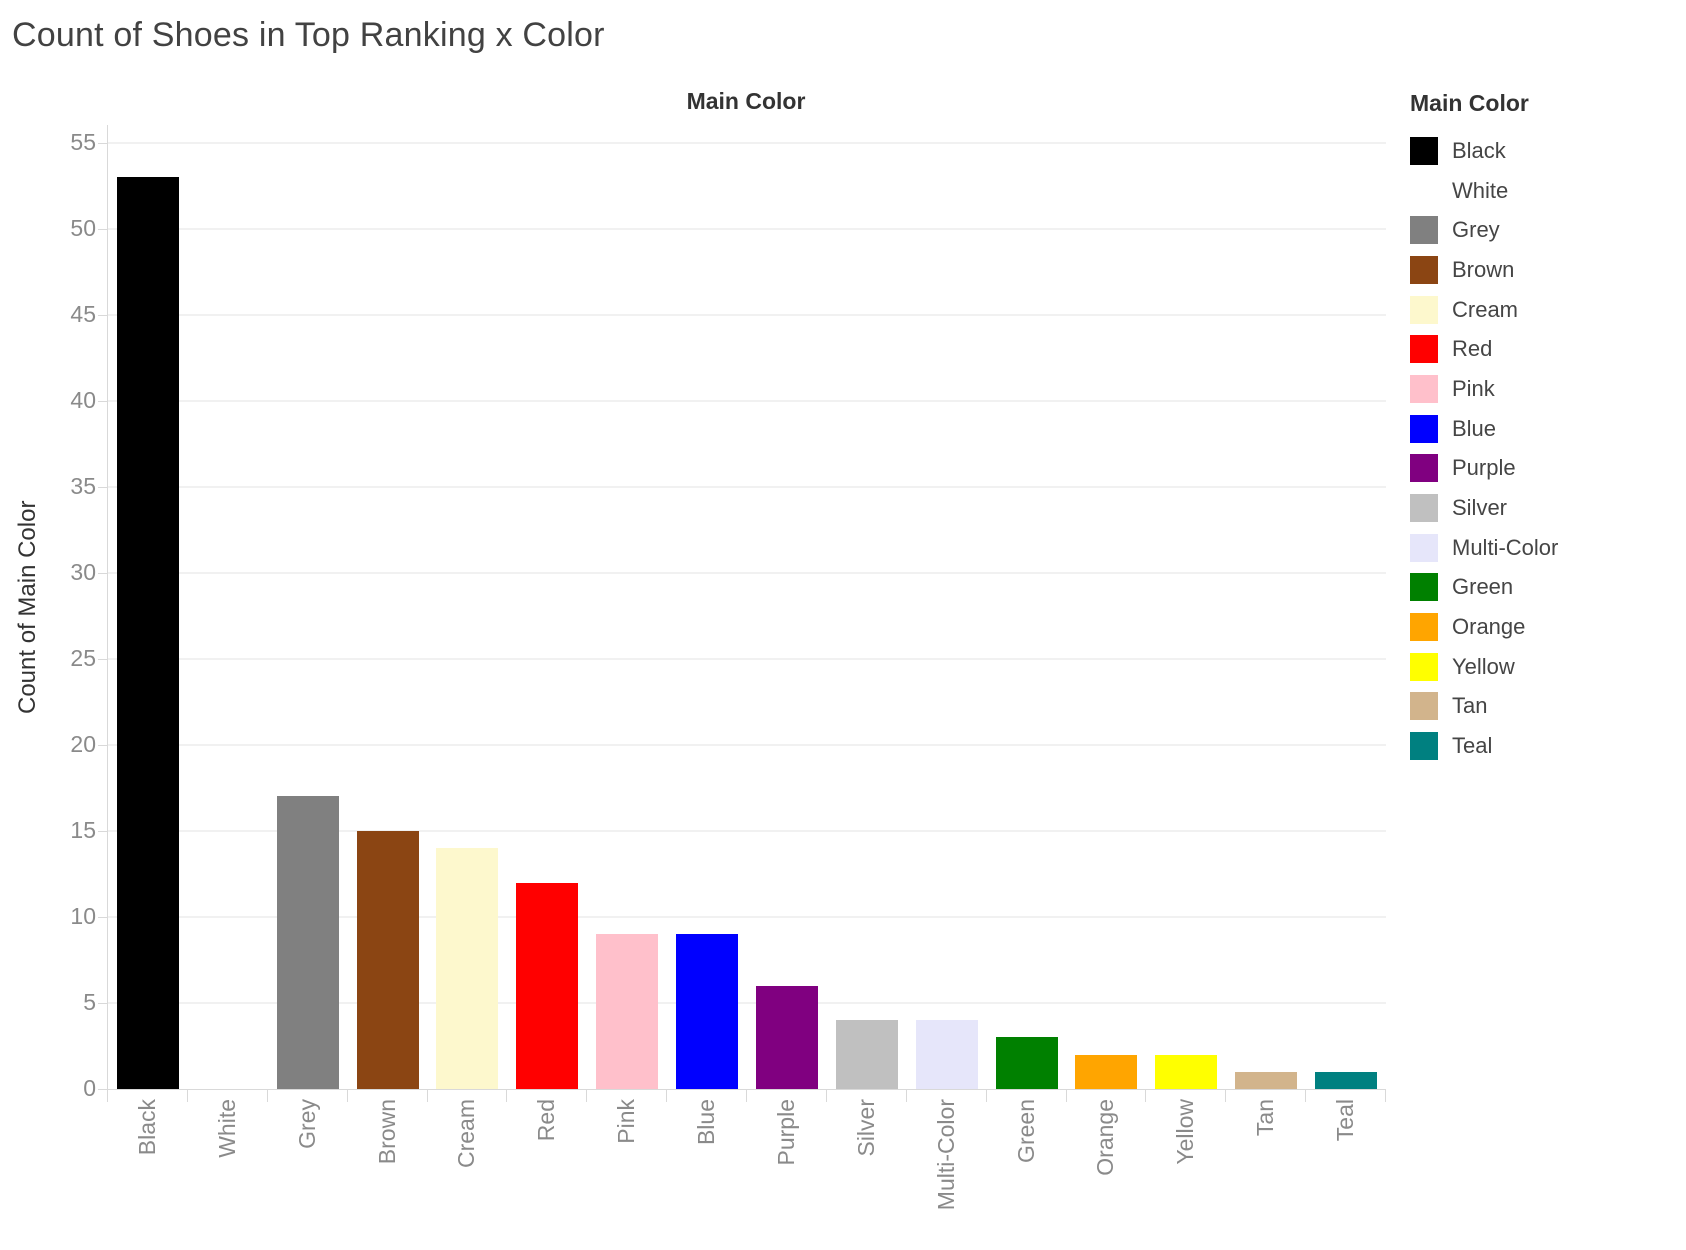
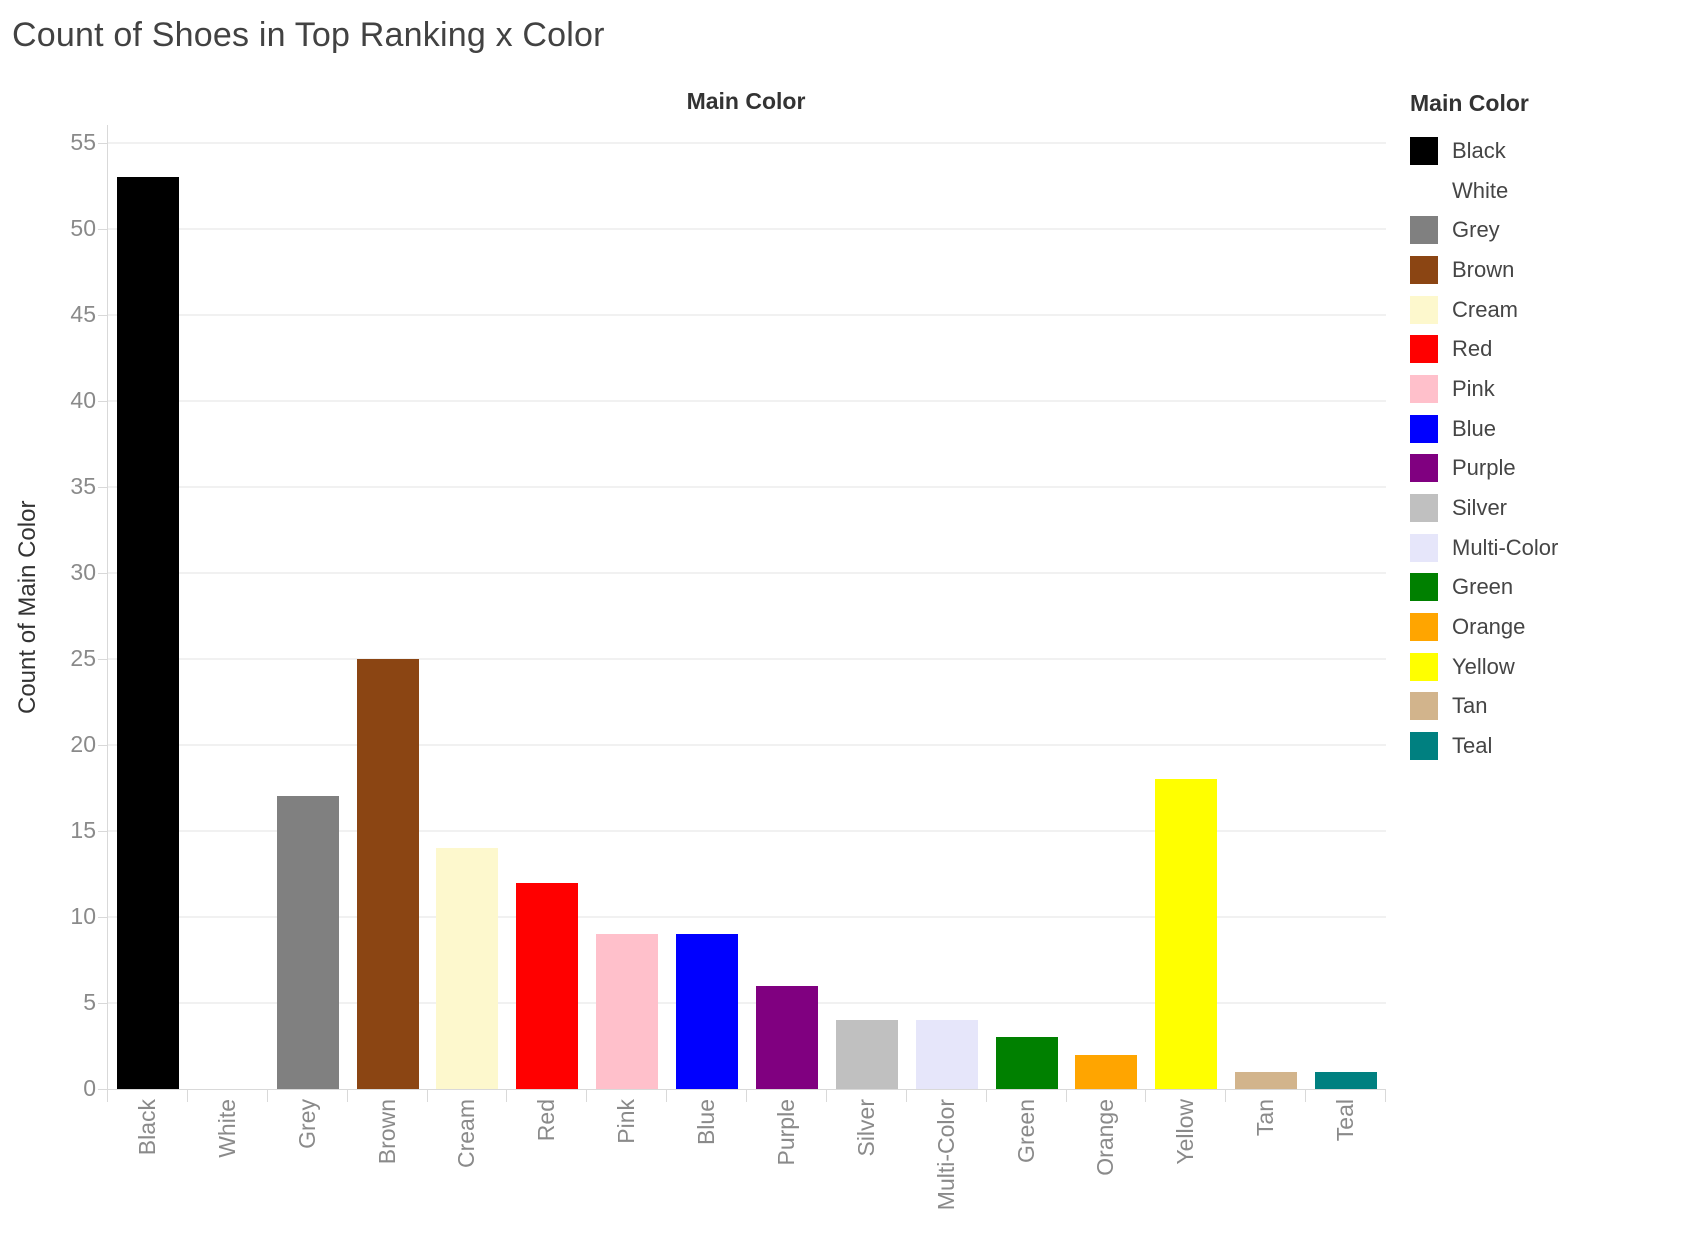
Brown: 15 -> 25
Yellow: 2 -> 18
